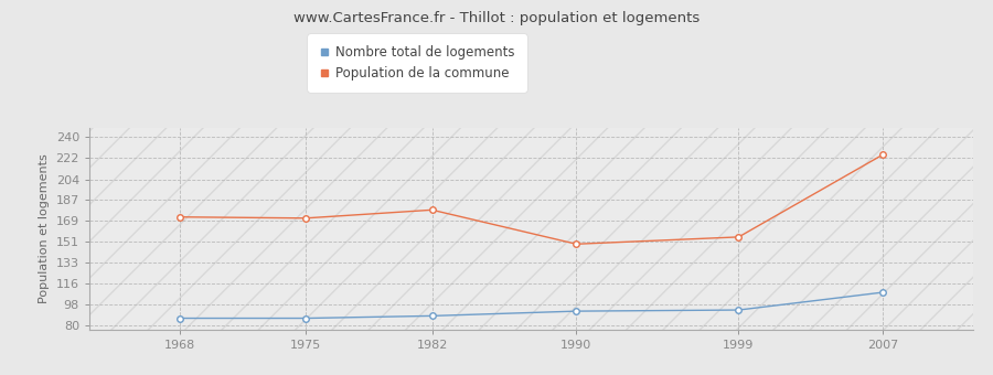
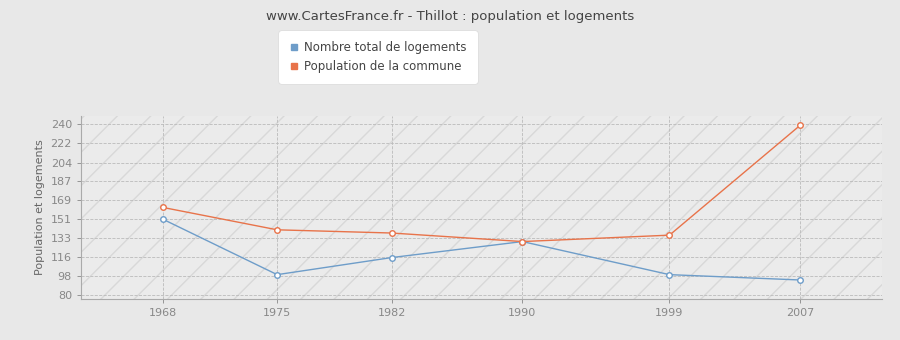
Nombre total de logements/1968: 86 -> 151
Population de la commune/1968: 172 -> 162
Nombre total de logements/1975: 86 -> 99
Population de la commune/1975: 171 -> 141
Nombre total de logements/1982: 88 -> 115
Population de la commune/1982: 178 -> 138
Nombre total de logements/1990: 92 -> 130
Population de la commune/1990: 149 -> 130
Nombre total de logements/1999: 93 -> 99
Population de la commune/1999: 155 -> 136
Nombre total de logements/2007: 108 -> 94
Population de la commune/2007: 225 -> 239
